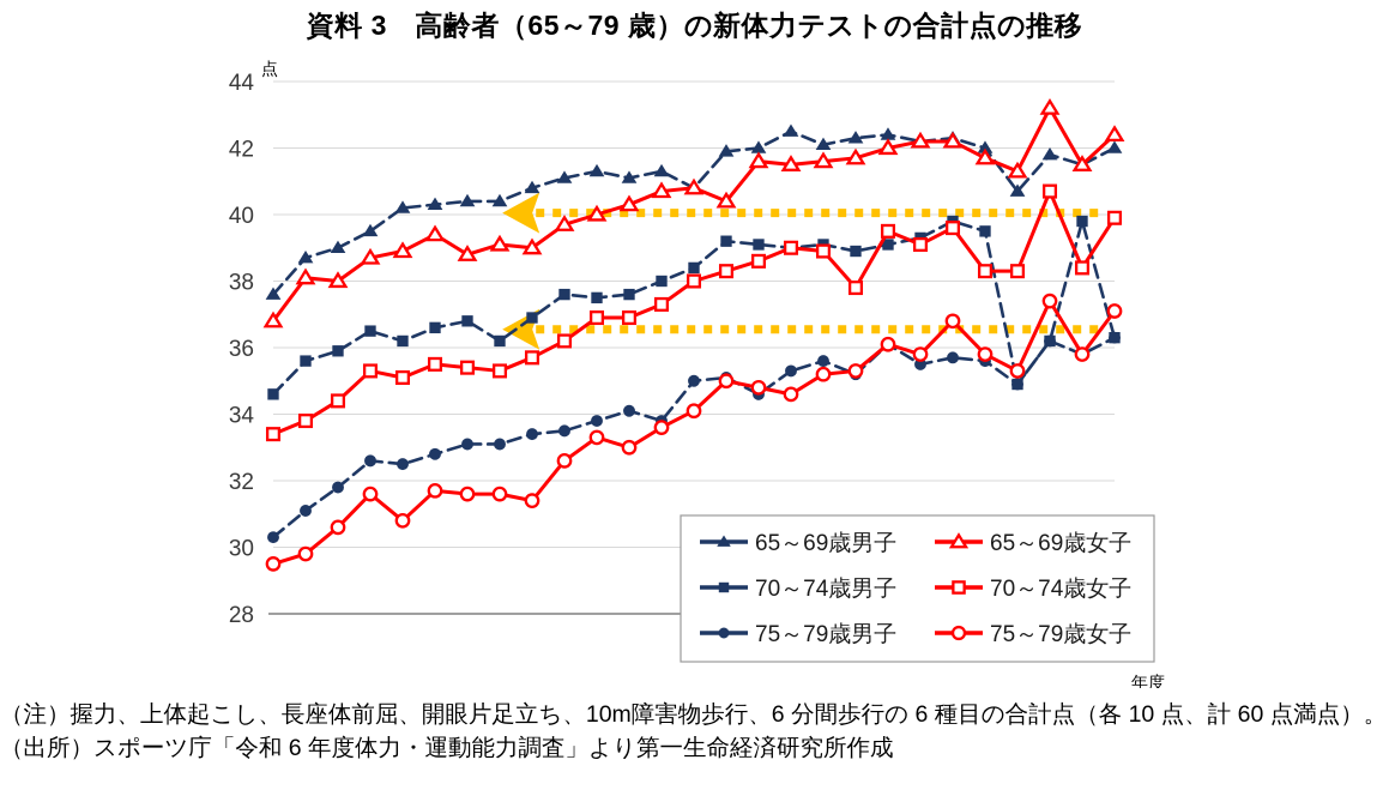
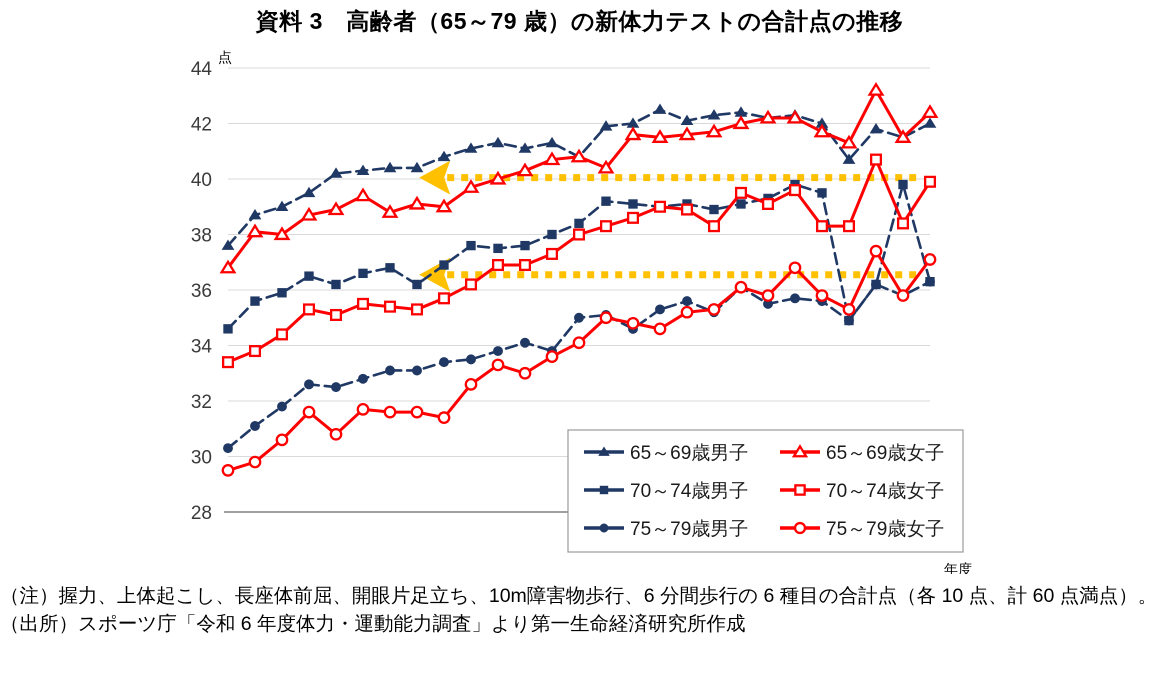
70～74歳女子/2016: 37.8 -> 38.3
